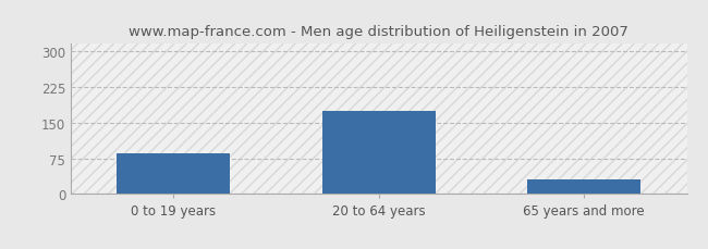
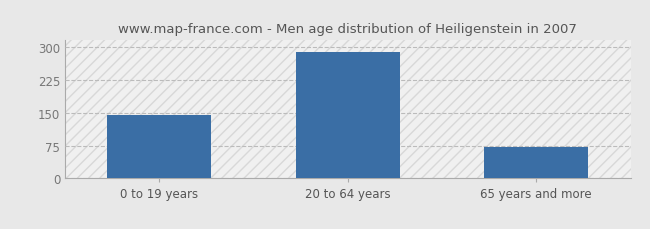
0 to 19 years: 85 -> 144
20 to 64 years: 175 -> 288
65 years and more: 30 -> 72
